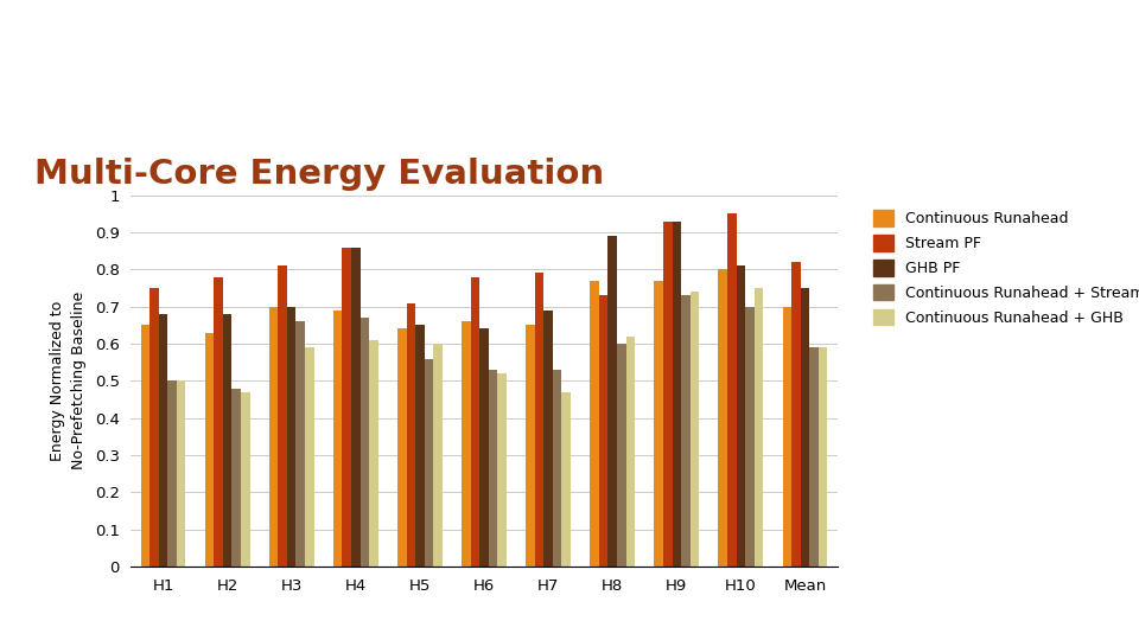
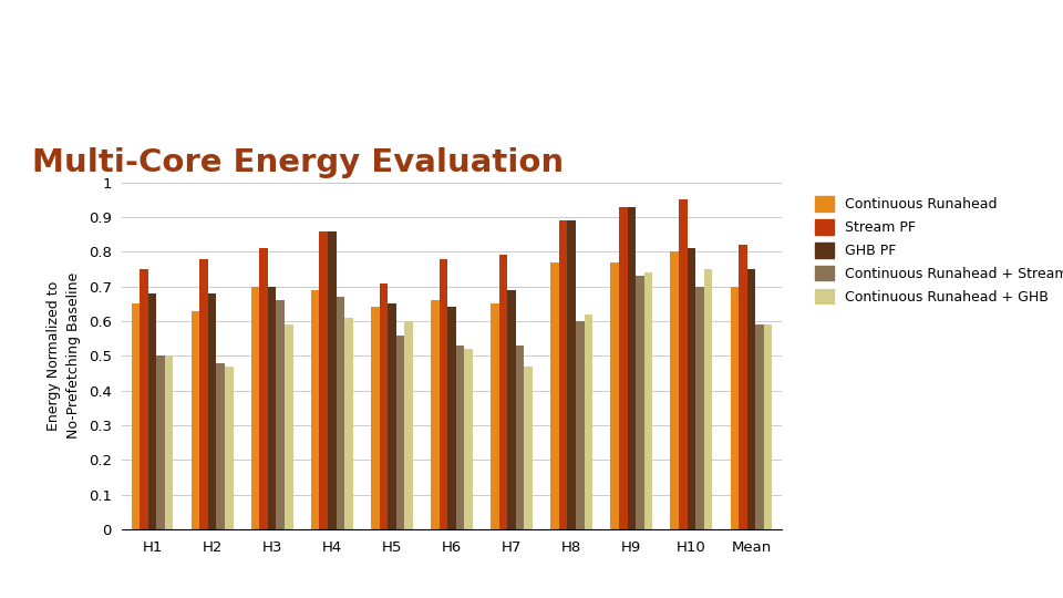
Stream PF/H8: 0.73 -> 0.89
